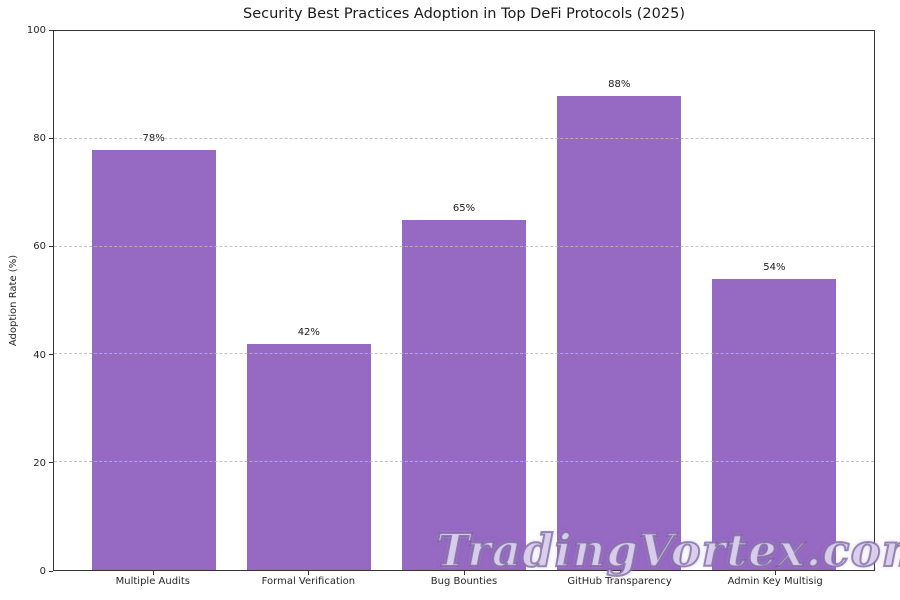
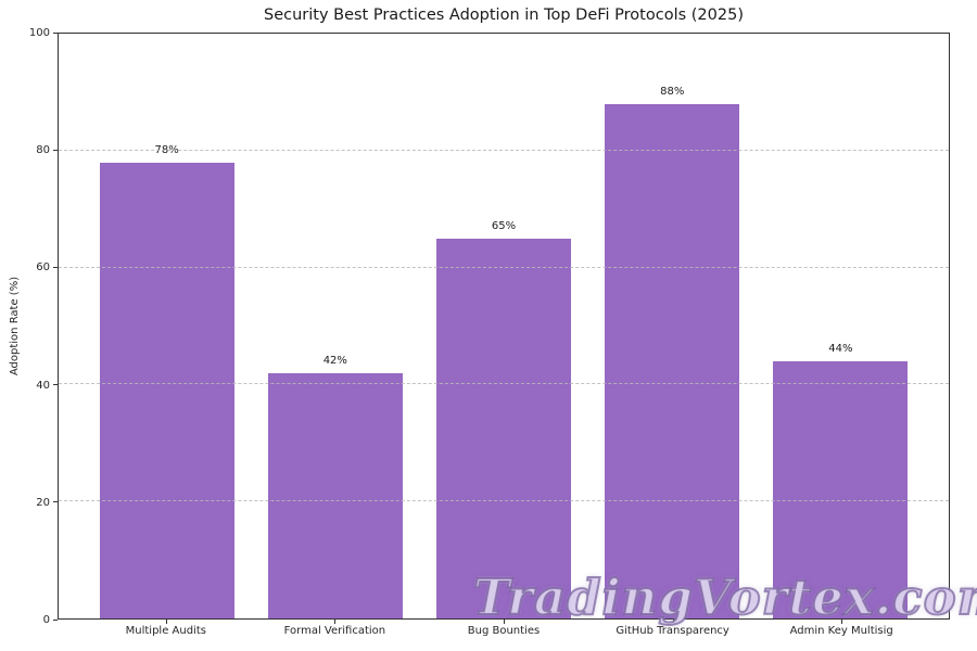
Admin Key Multisig: 54% -> 44%
